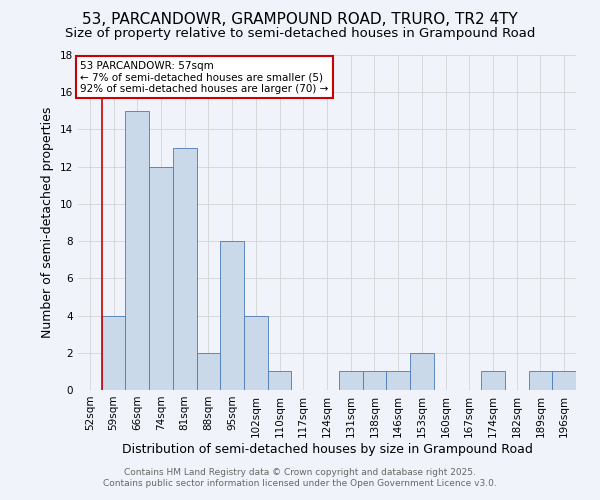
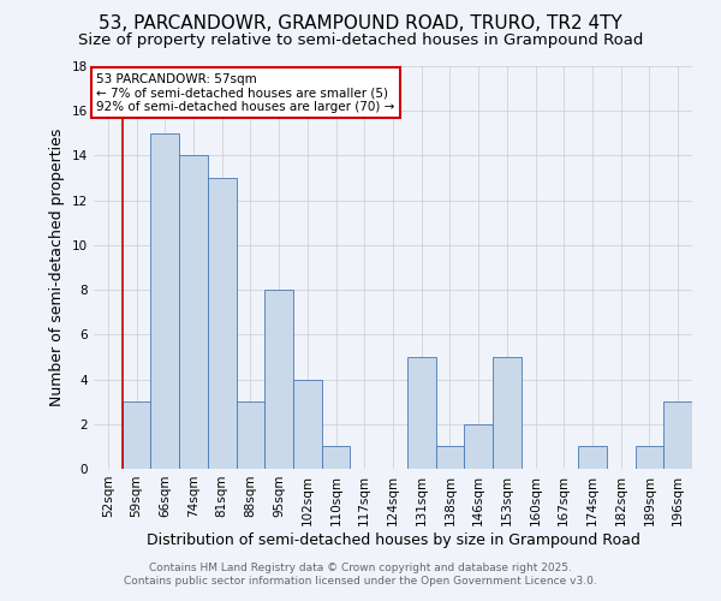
59sqm: 4 -> 3
74sqm: 12 -> 14
88sqm: 2 -> 3
131sqm: 1 -> 5
146sqm: 1 -> 2
153sqm: 2 -> 5
196sqm: 1 -> 3
